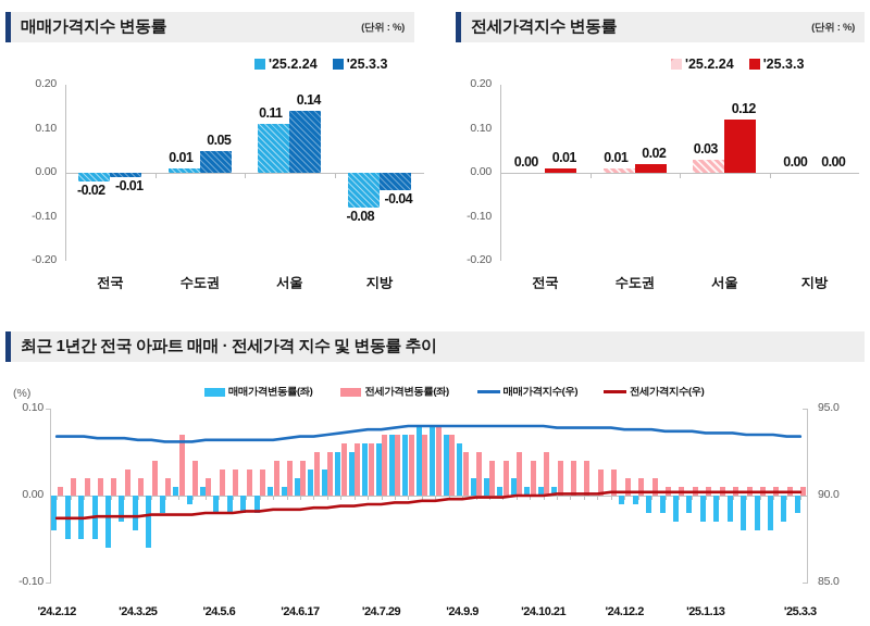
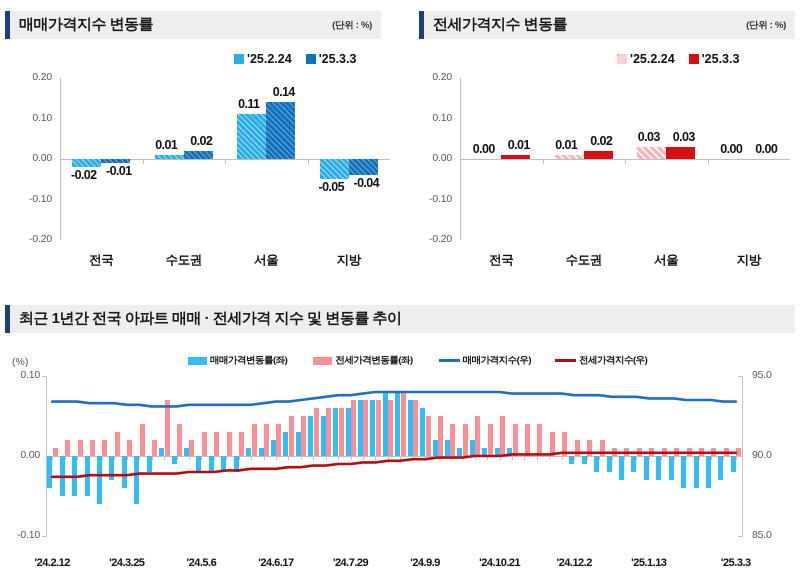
매매가격지수 변동률/'25.3.3/수도권: 0.05 -> 0.02
매매가격지수 변동률/'25.2.24/지방: -0.08 -> -0.05
전세가격지수 변동률/'25.3.3/서울: 0.12 -> 0.03
